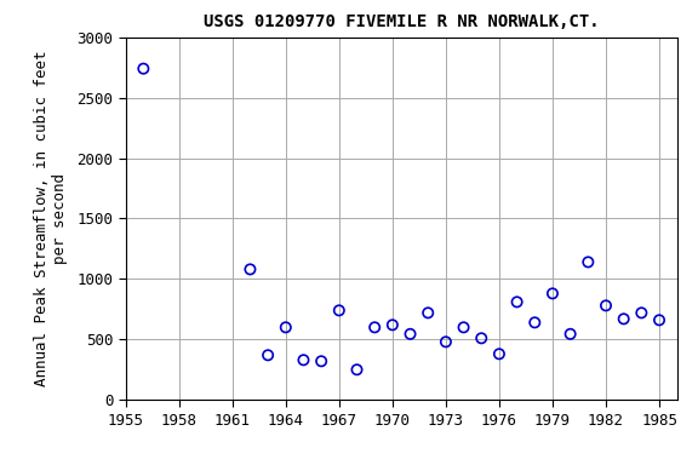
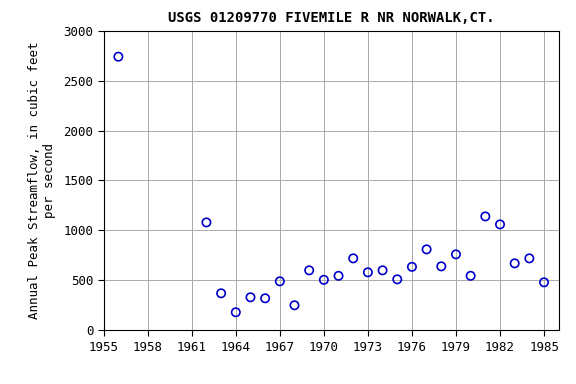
1964: 600 -> 180
1967: 740 -> 490
1970: 620 -> 500
1973: 480 -> 580
1976: 380 -> 640
1979: 880 -> 760
1982: 780 -> 1060
1985: 660 -> 480
